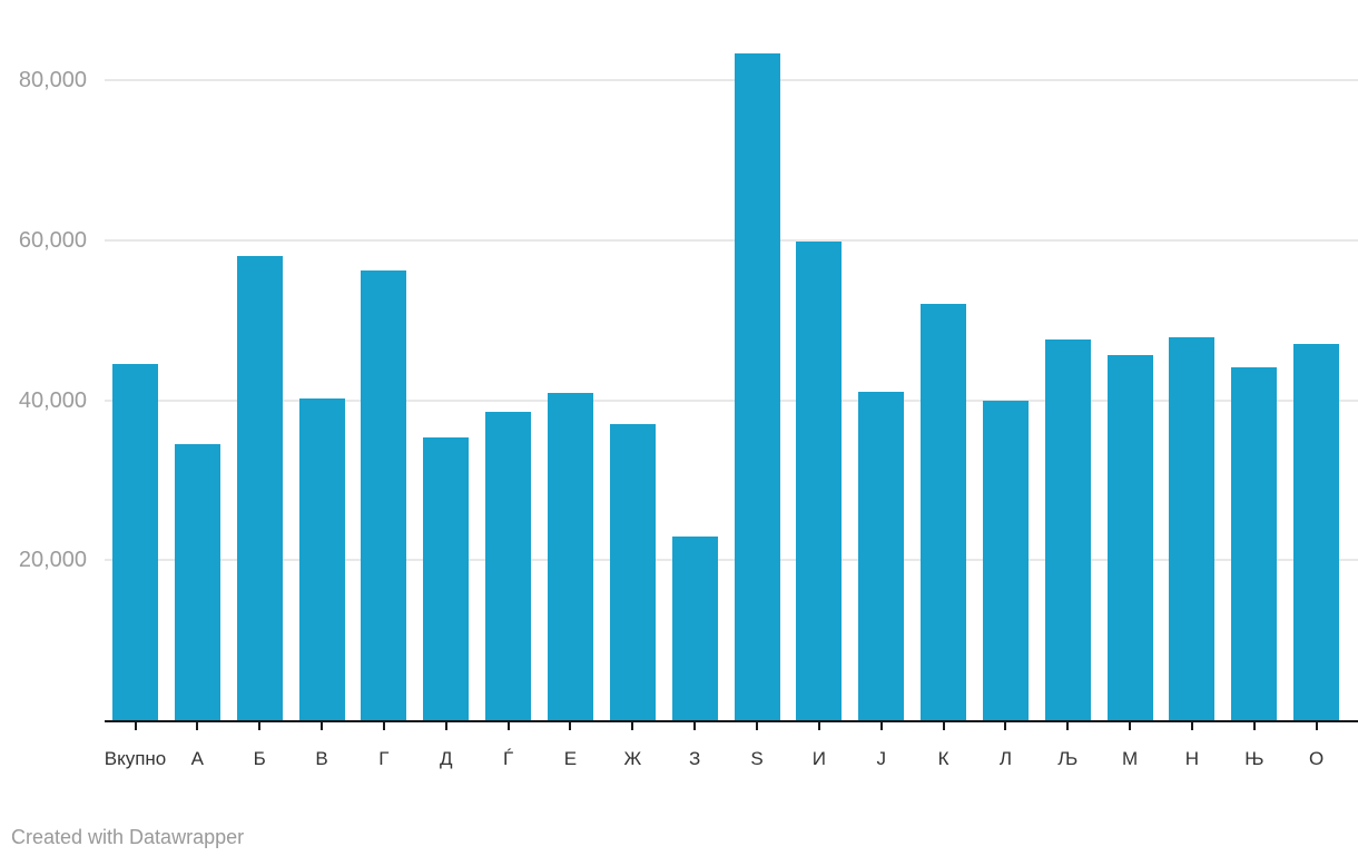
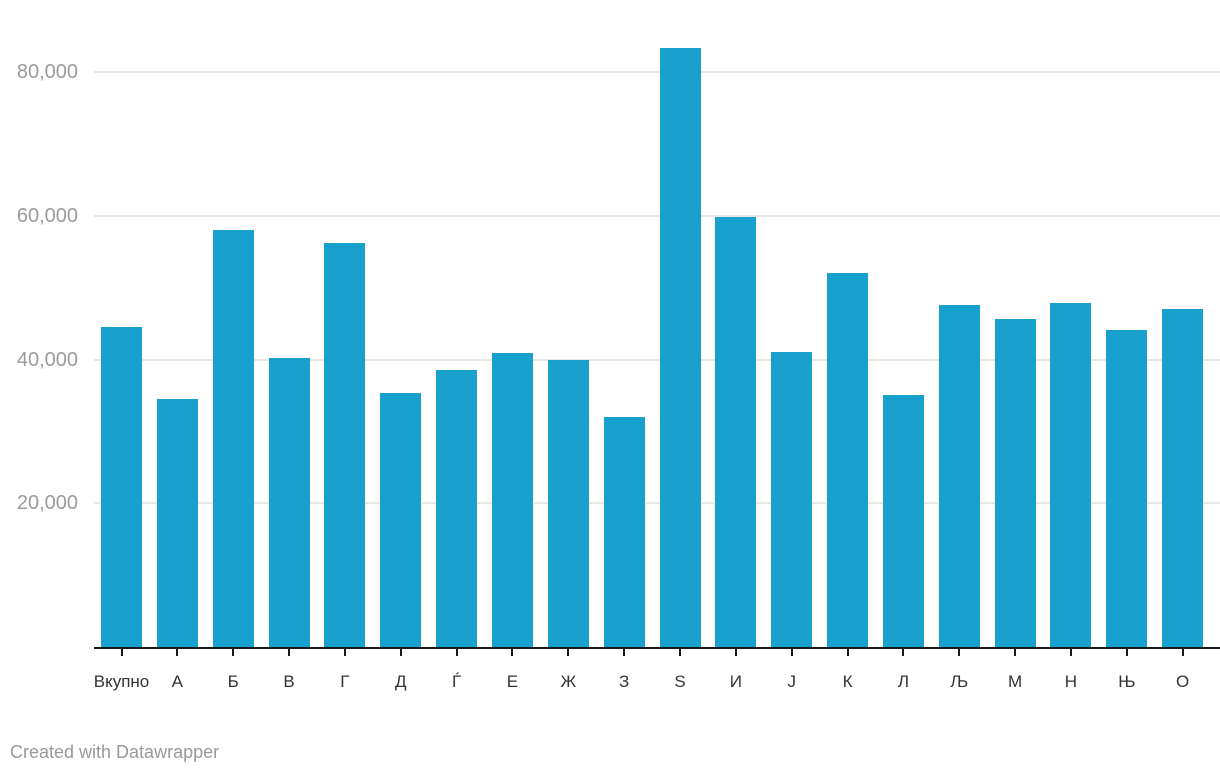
Ж: 37000 -> 40000
З: 23000 -> 32000
Л: 40000 -> 35000
